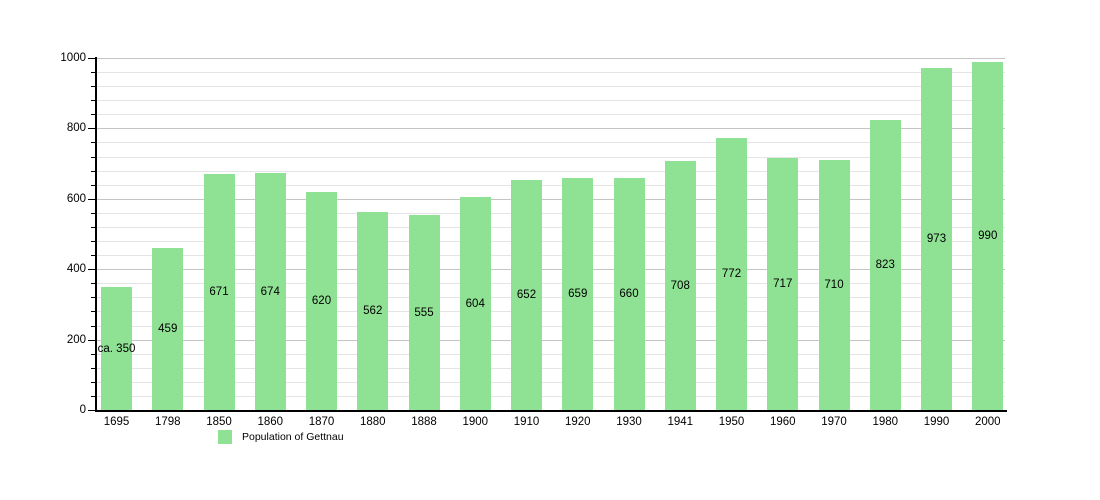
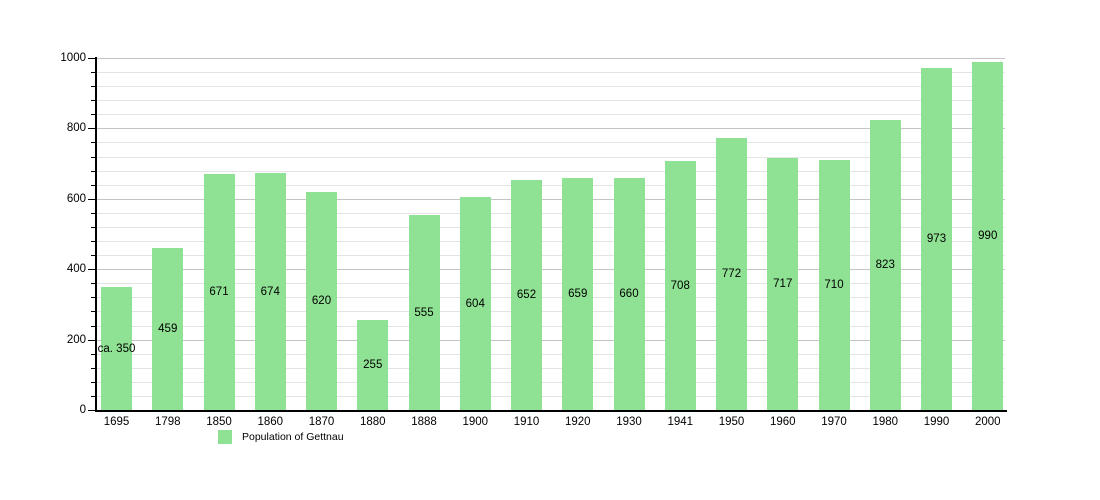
1880: 562 -> 255
